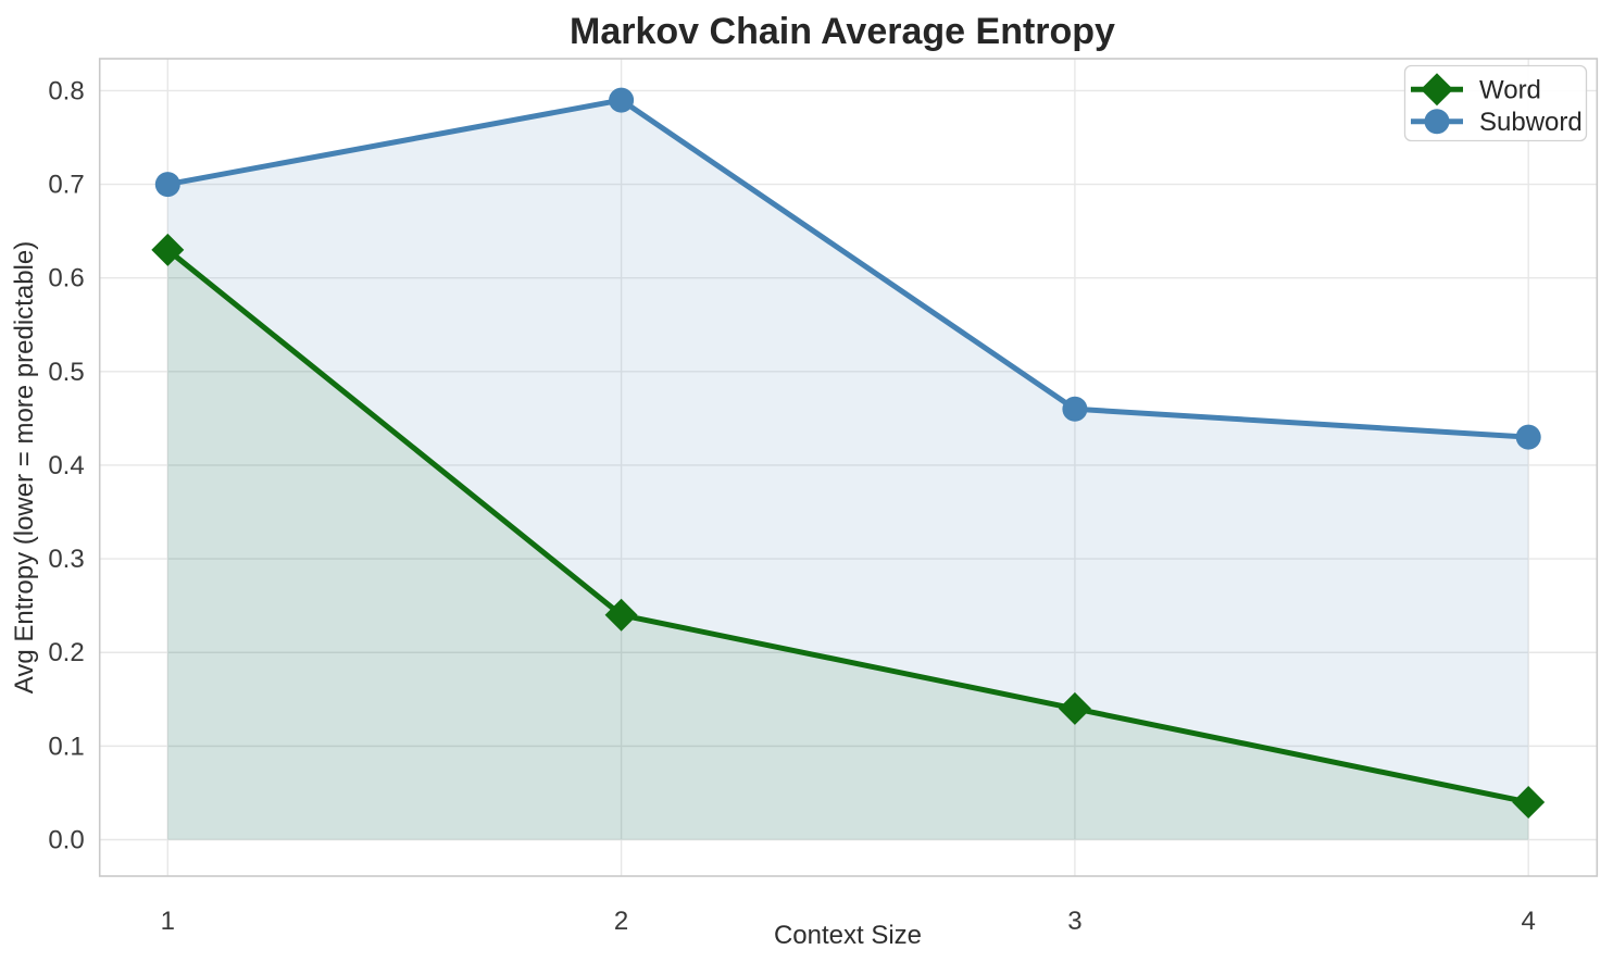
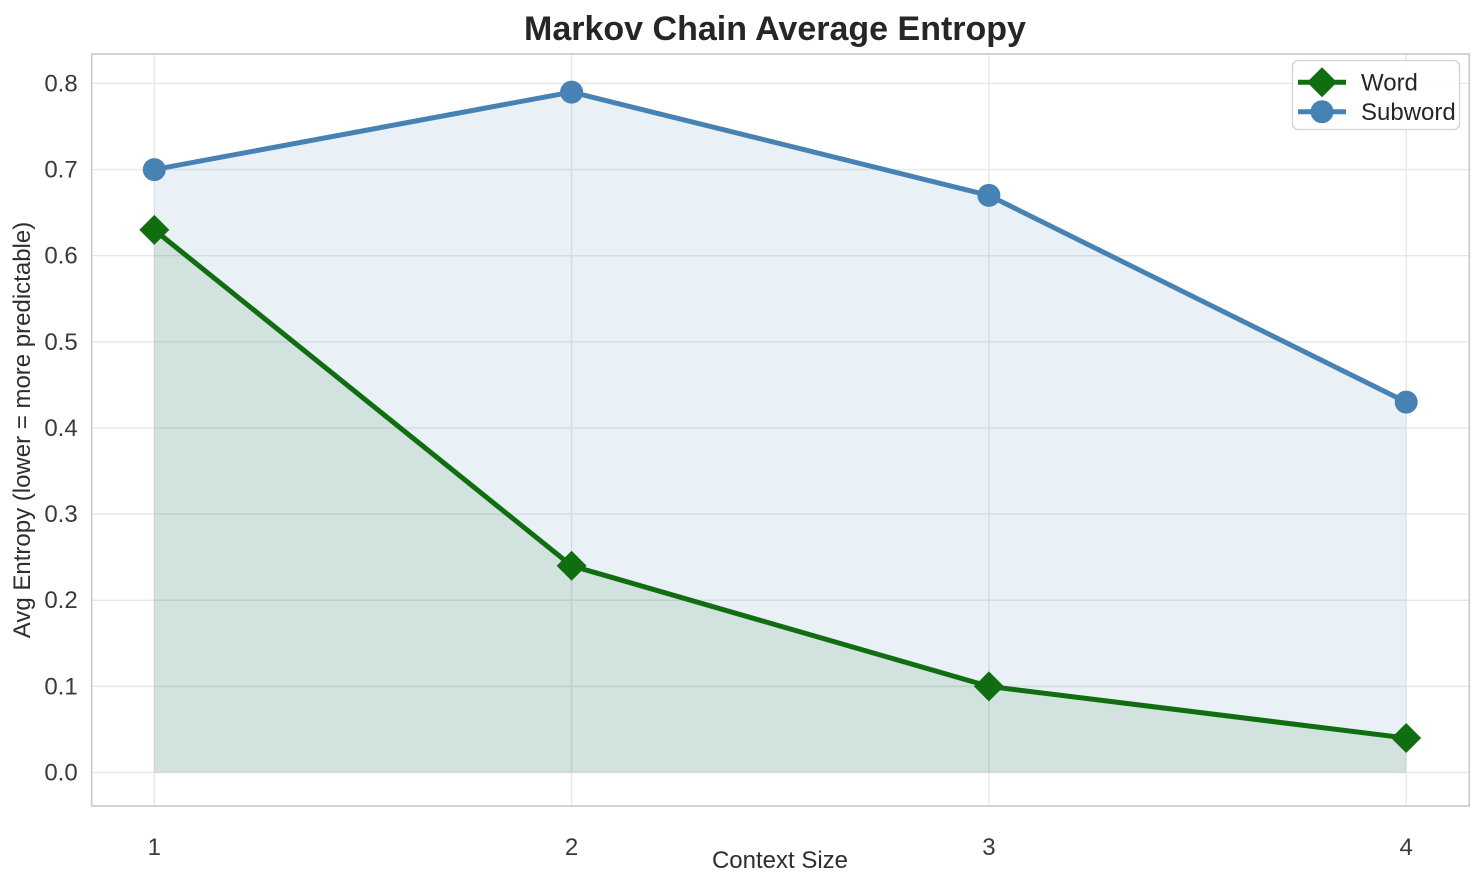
Word/3: 0.14 -> 0.10
Subword/3: 0.46 -> 0.67
